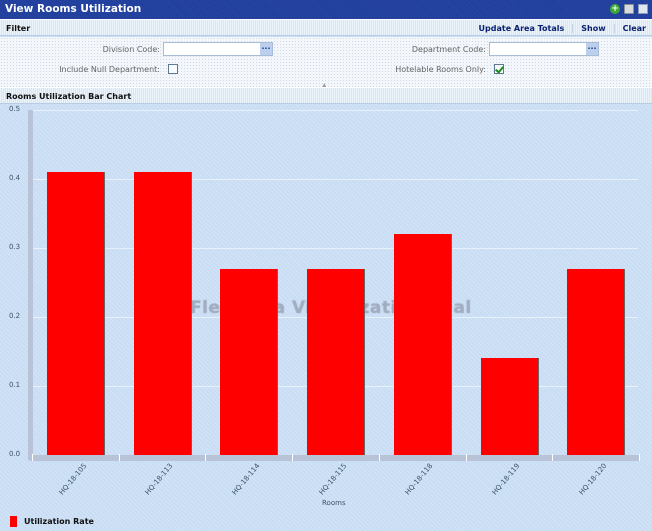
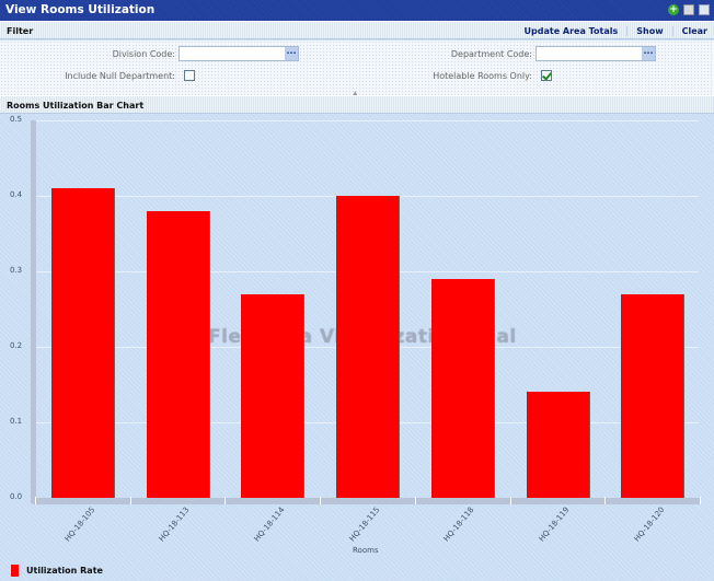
HQ-18-113: 0.41 -> 0.38
HQ-18-115: 0.27 -> 0.40
HQ-18-118: 0.32 -> 0.29
